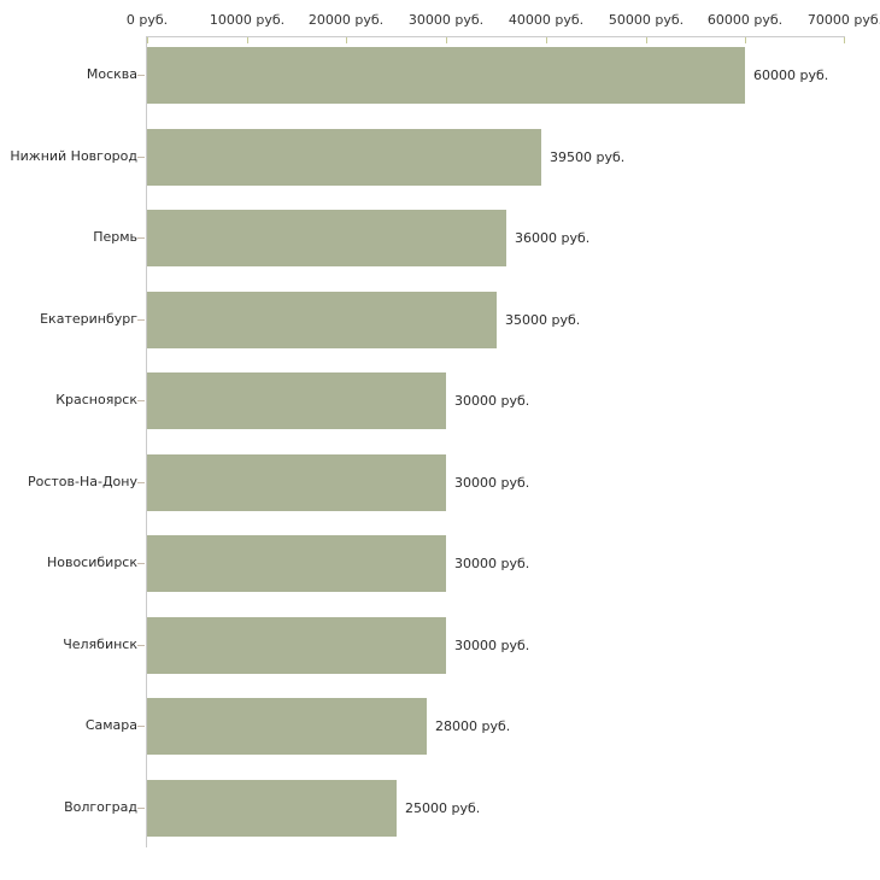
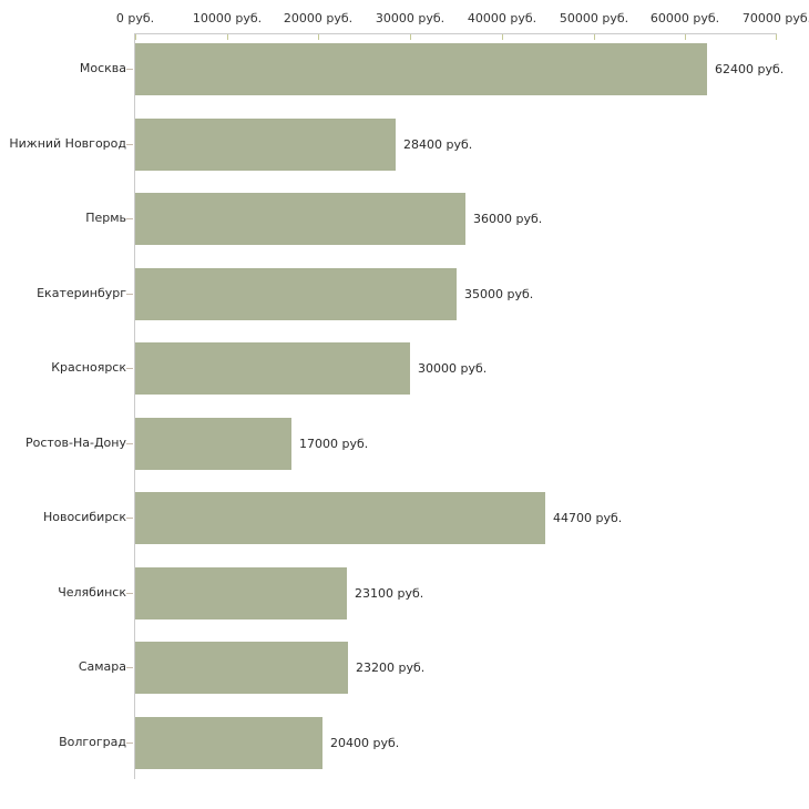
Москва: 60000 -> 62400
Нижний Новгород: 39500 -> 28400
Ростов-На-Дону: 30000 -> 17000
Новосибирск: 30000 -> 44700
Челябинск: 30000 -> 23100
Самара: 28000 -> 23200
Волгоград: 25000 -> 20400
